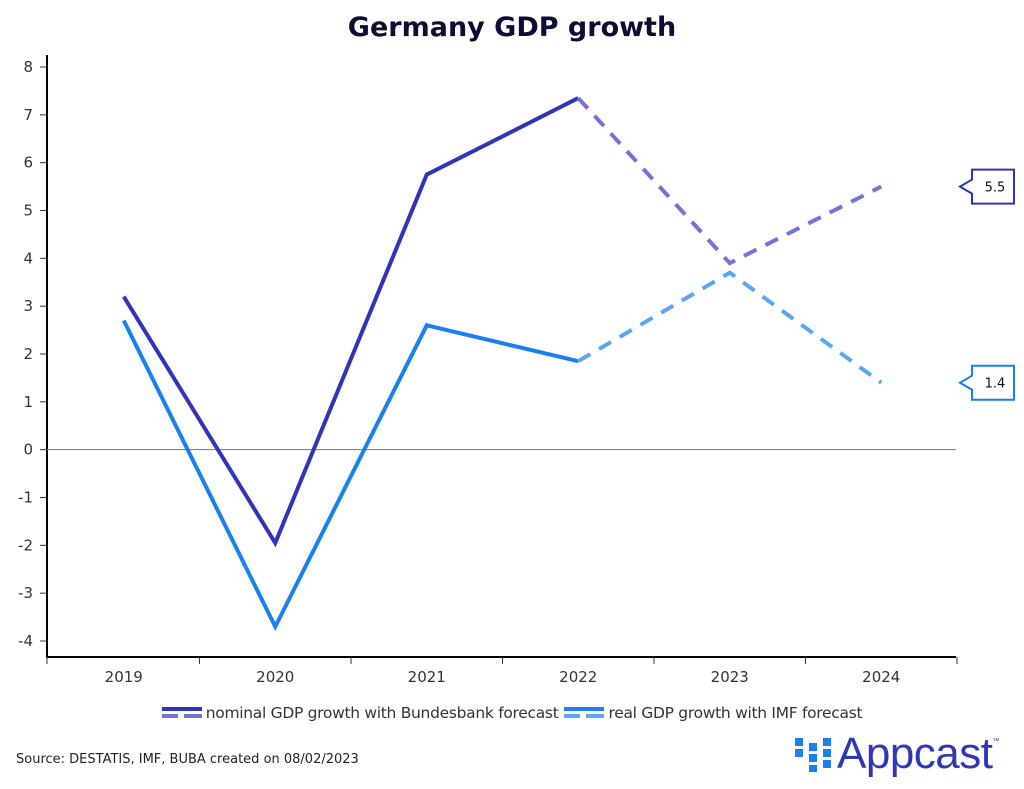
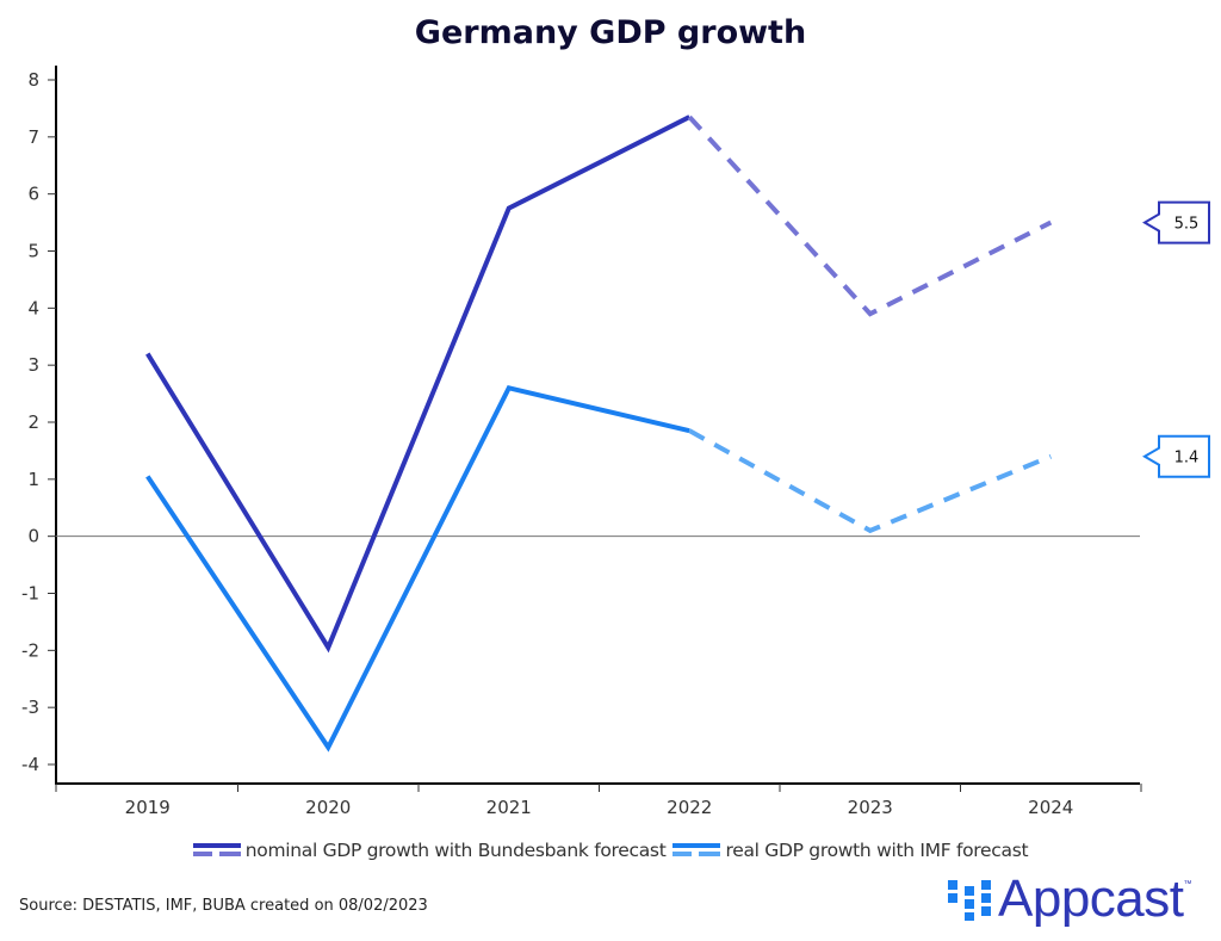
real GDP growth with IMF forecast/2019: 2.7 -> 1.1
real GDP growth with IMF forecast/2023: 3.7 -> 0.1
